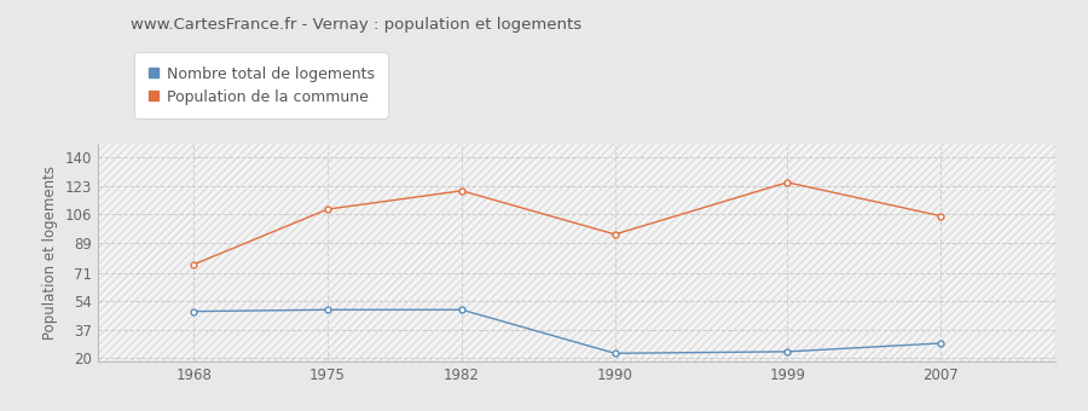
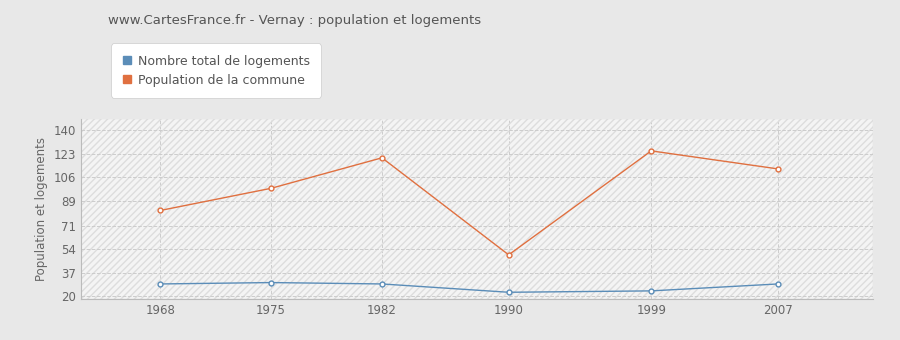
Nombre total de logements/1968: 48 -> 29
Population de la commune/1968: 76 -> 82
Nombre total de logements/1975: 49 -> 30
Population de la commune/1975: 109 -> 98
Nombre total de logements/1982: 49 -> 29
Population de la commune/1990: 94 -> 50
Population de la commune/2007: 105 -> 112
